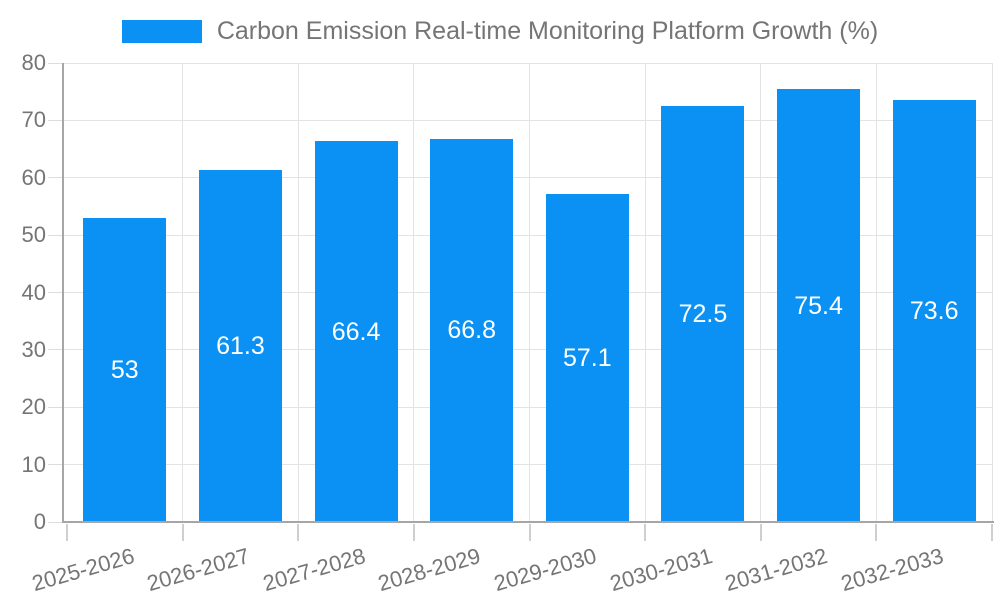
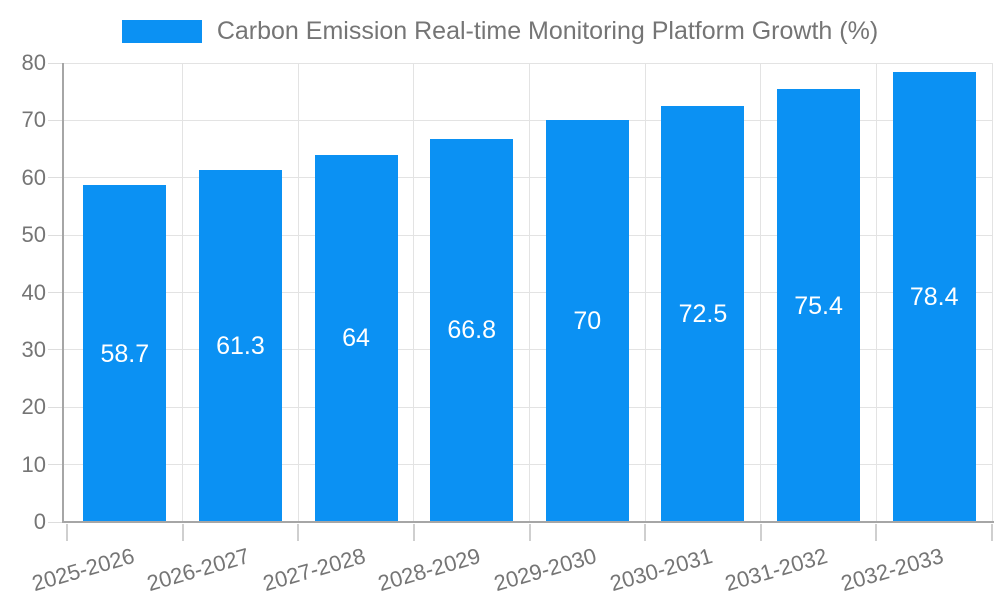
2025-2026: 53 -> 58.7
2027-2028: 66.4 -> 64
2029-2030: 57.1 -> 70
2032-2033: 73.6 -> 78.4
